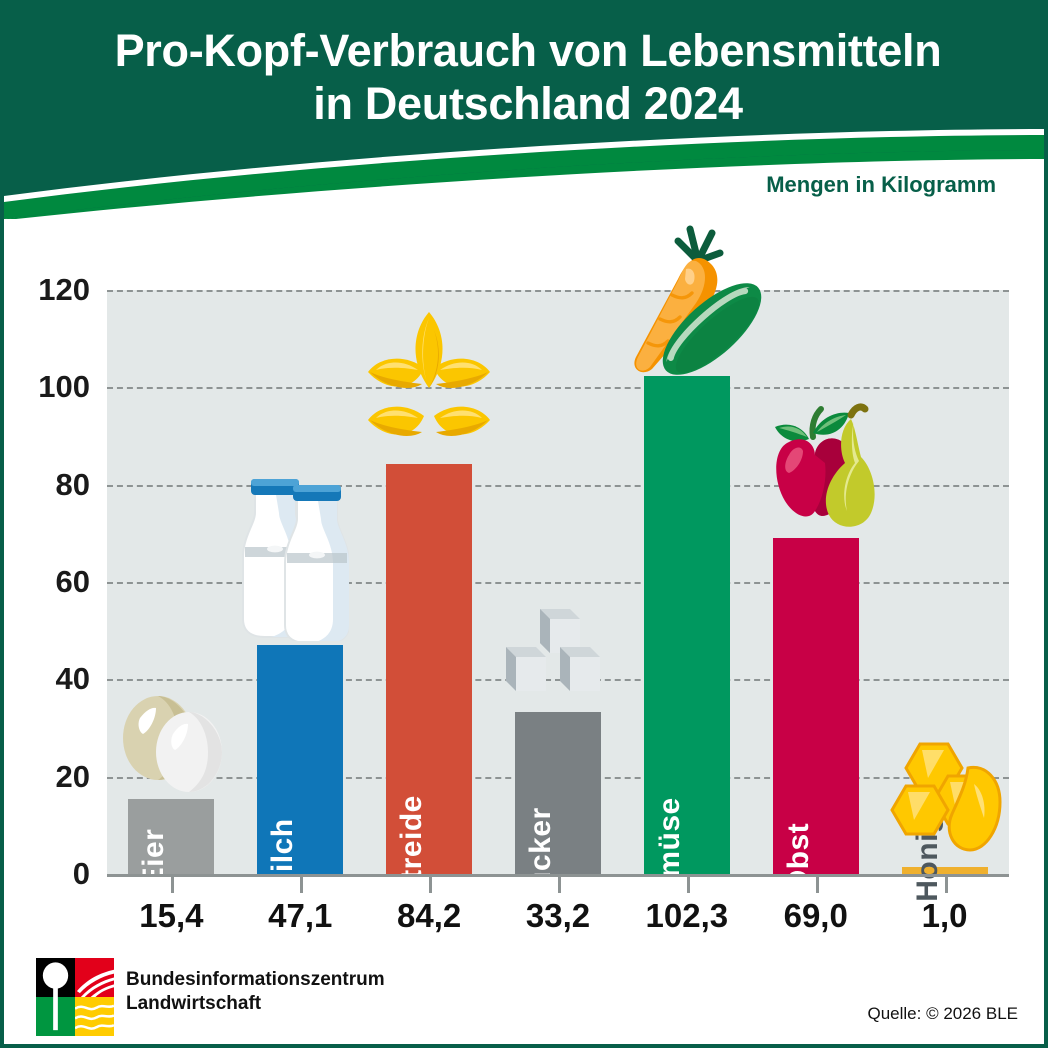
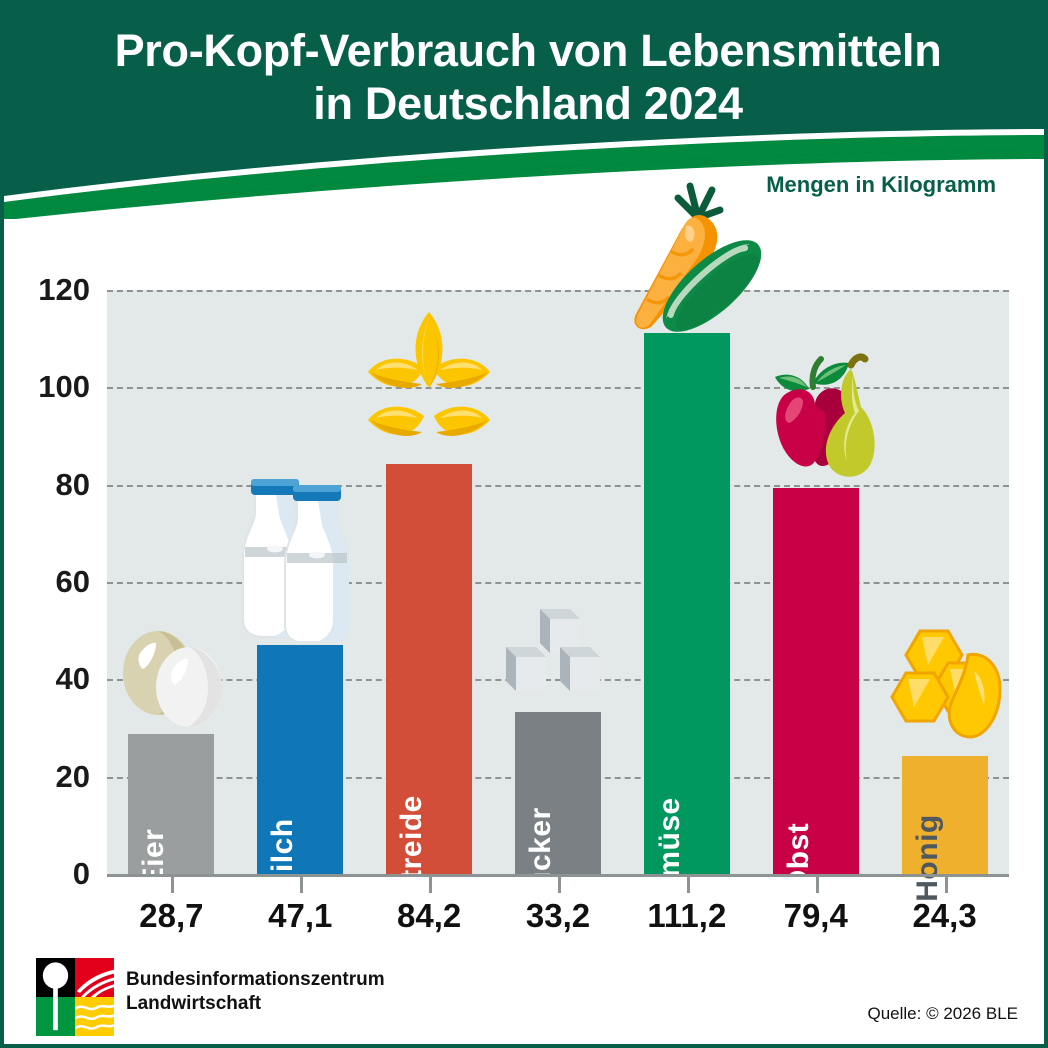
Eier: 15,4 -> 28,7
Gemüse: 102,3 -> 111,2
Obst: 69,0 -> 79,4
Honig: 1,0 -> 24,3
